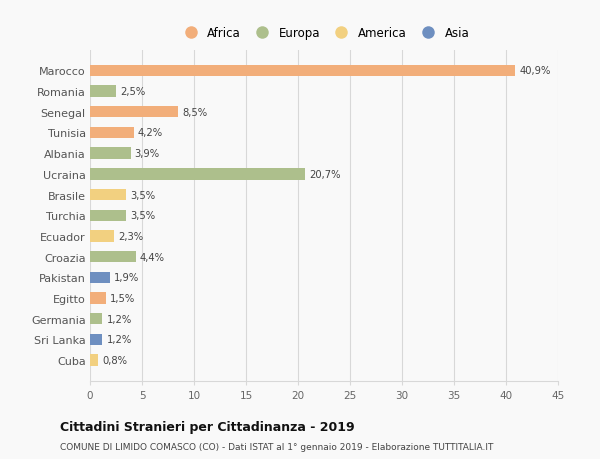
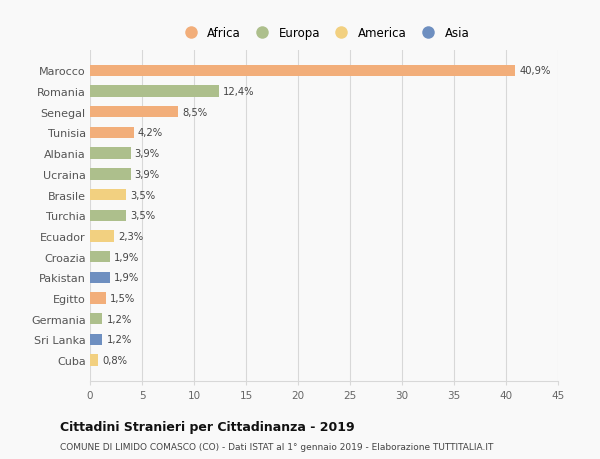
Romania: 2,5% -> 12,4%
Ucraina: 20,7% -> 3,9%
Croazia: 4,4% -> 1,9%
